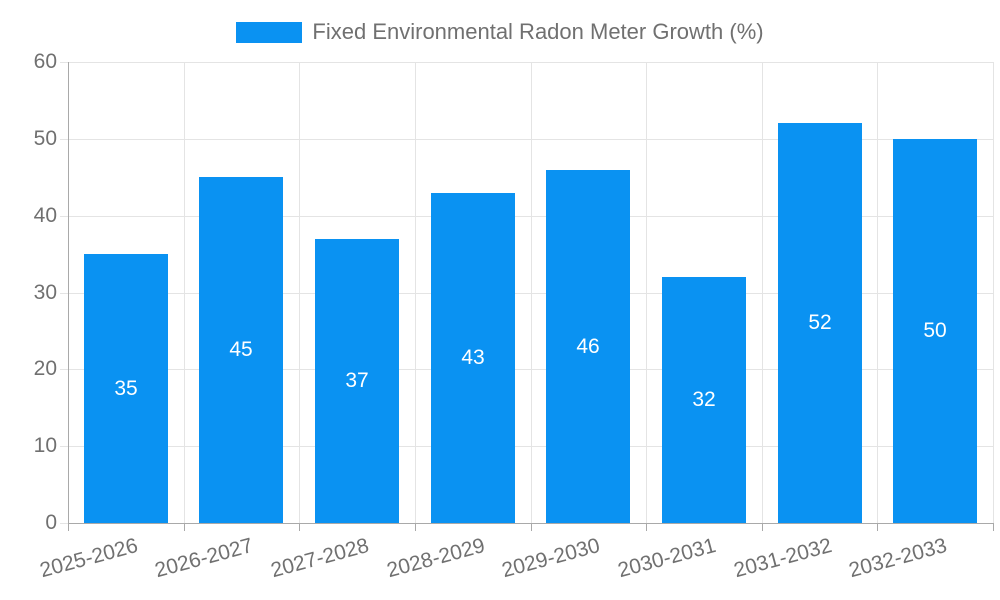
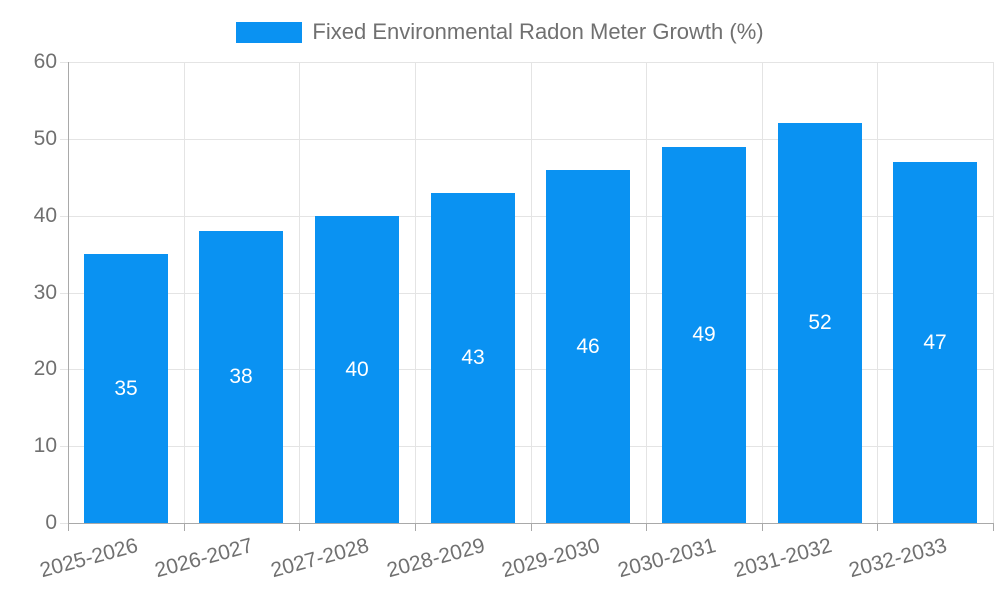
2026-2027: 45 -> 38
2027-2028: 37 -> 40
2030-2031: 32 -> 49
2032-2033: 50 -> 47
